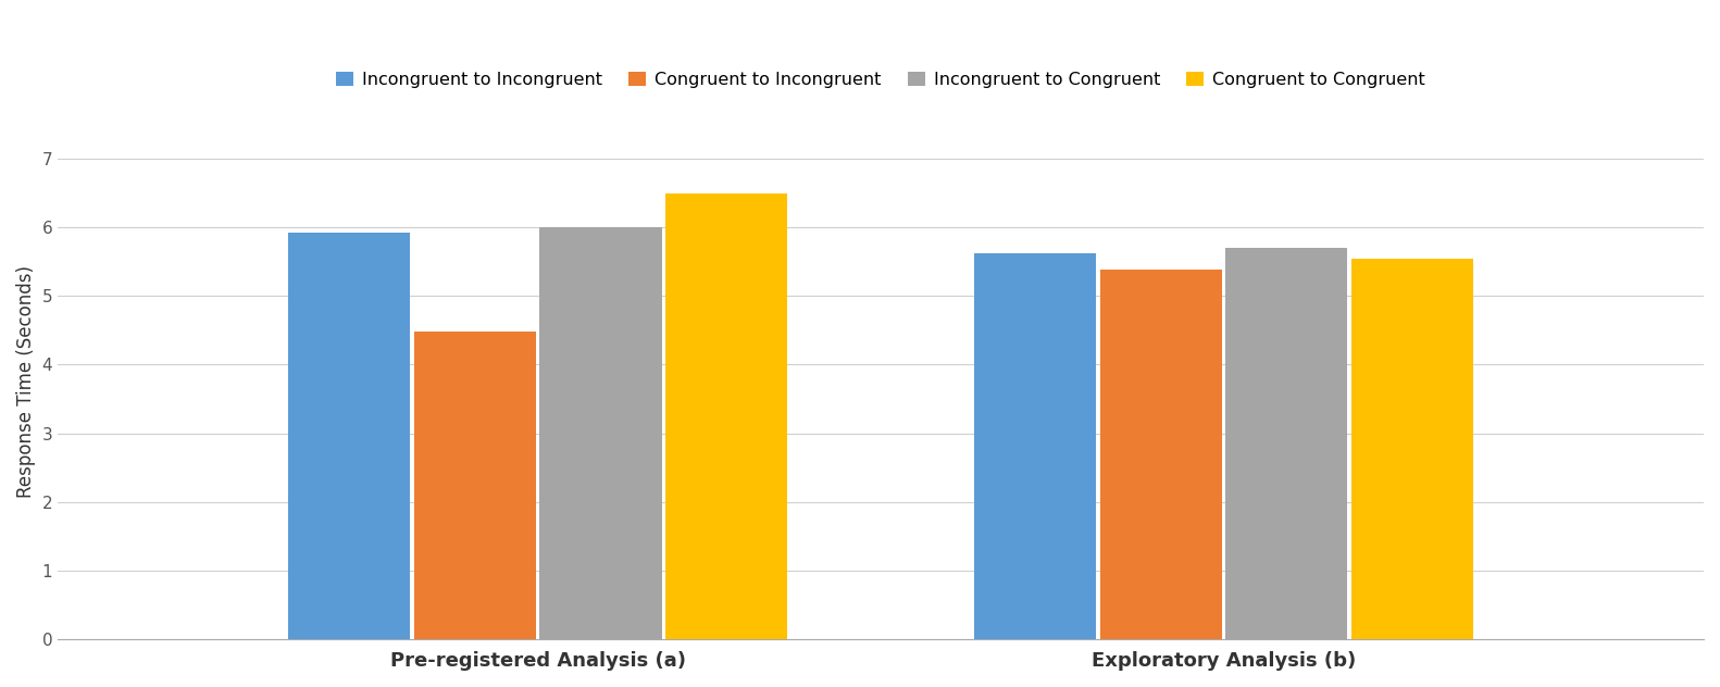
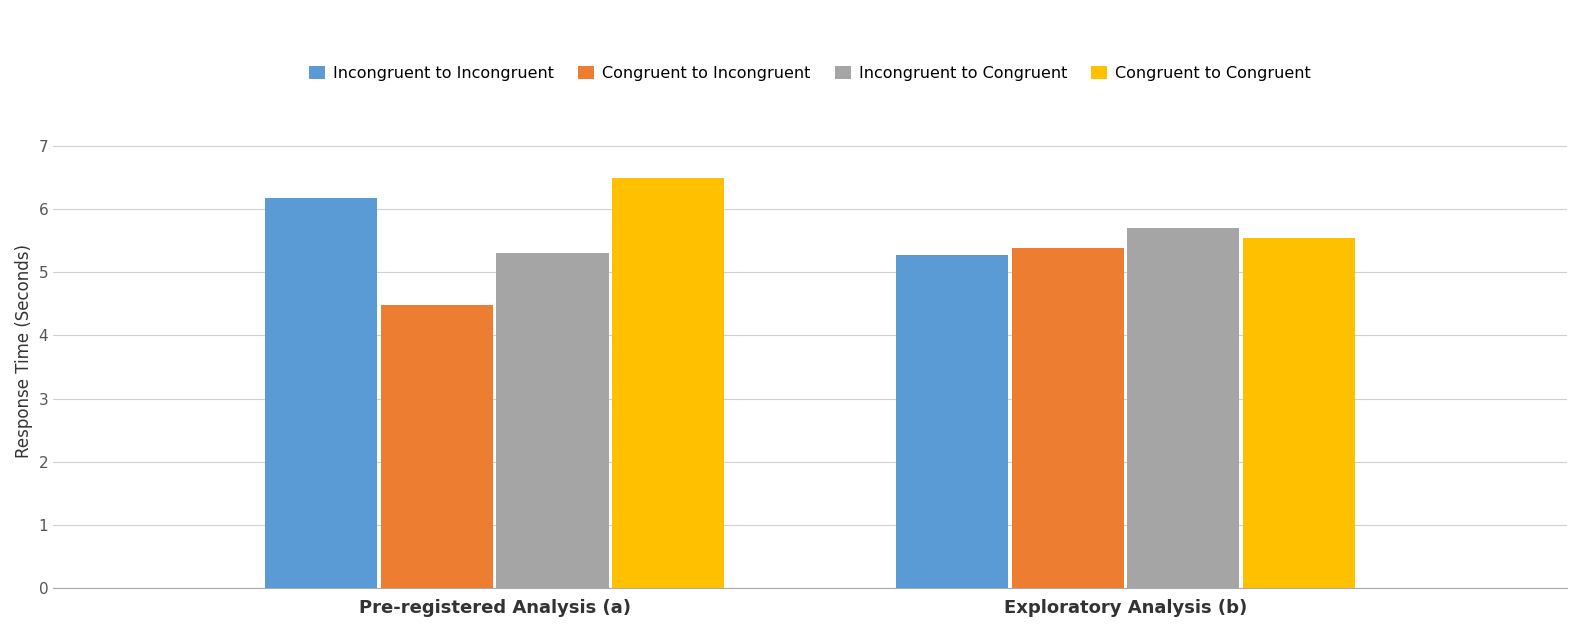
Incongruent to Incongruent/Pre-registered Analysis (a): 5.92 -> 6.18
Incongruent to Congruent/Pre-registered Analysis (a): 6.0 -> 5.3
Incongruent to Incongruent/Exploratory Analysis (b): 5.62 -> 5.28
